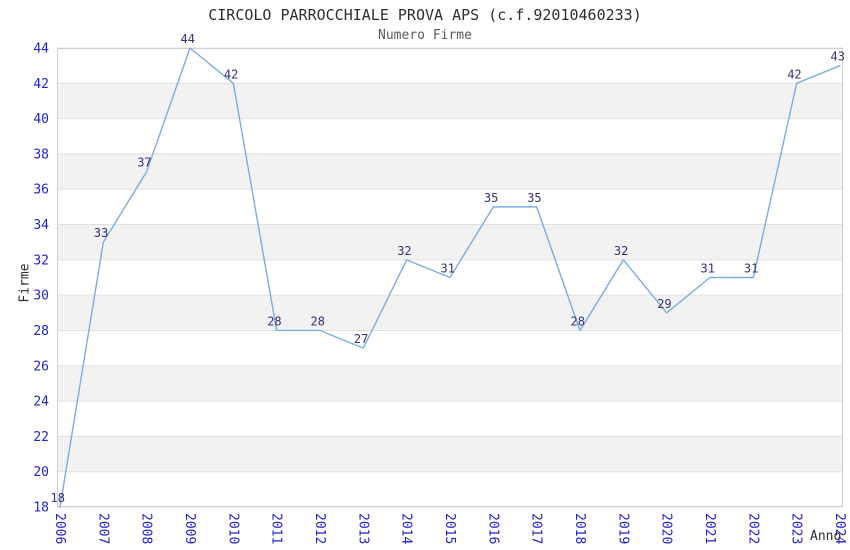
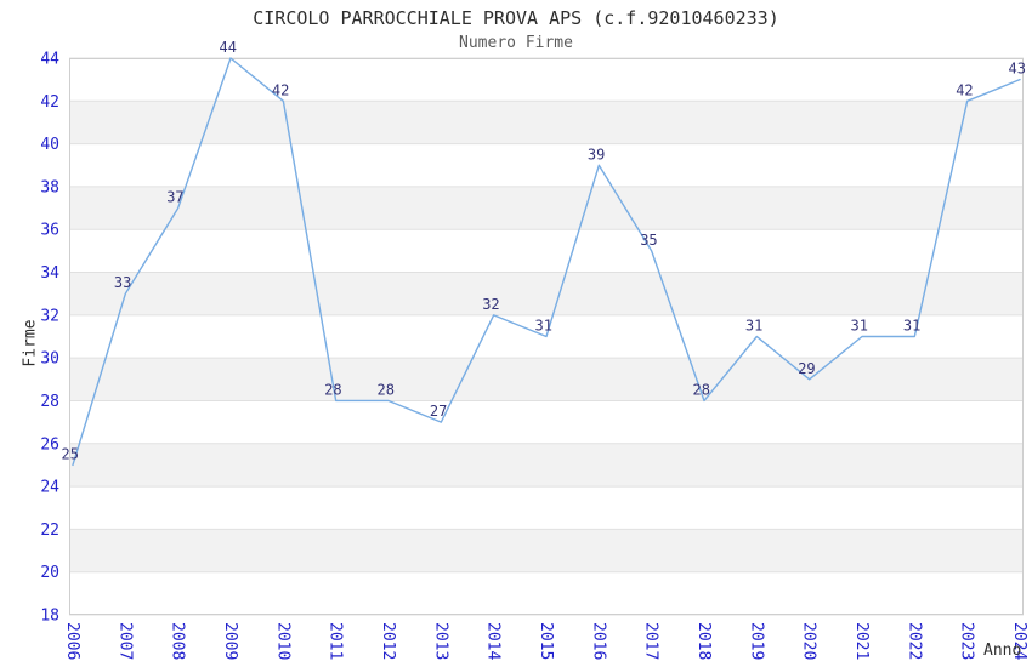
2006: 18 -> 25
2016: 35 -> 39
2019: 32 -> 31
